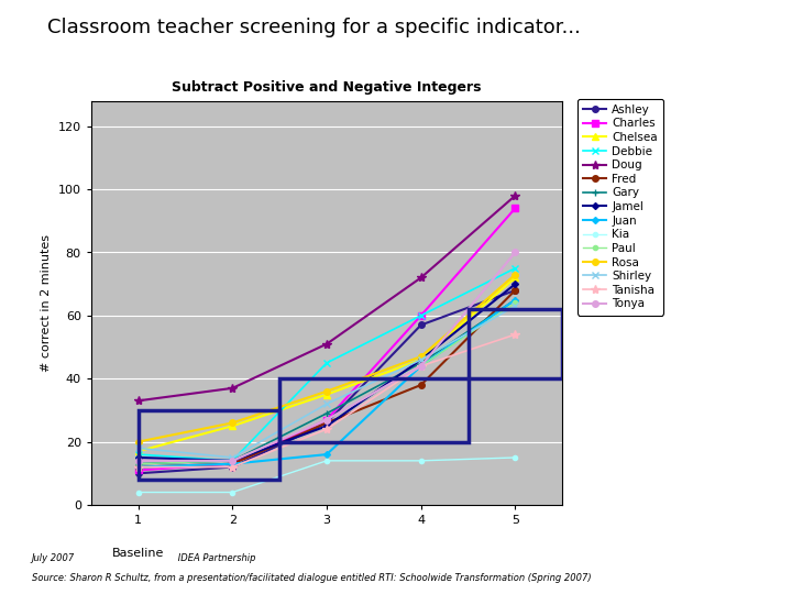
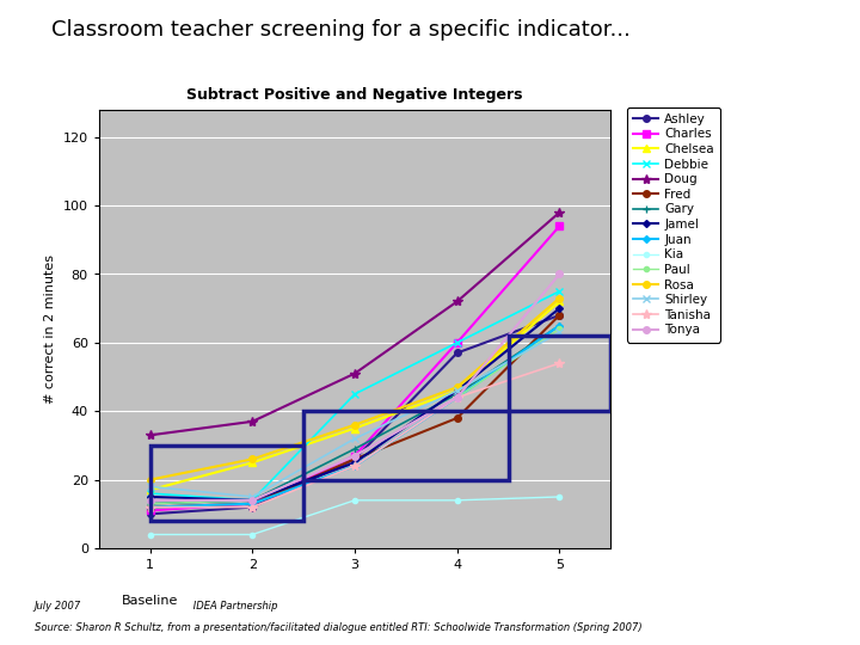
Juan/3: 16 -> 24
